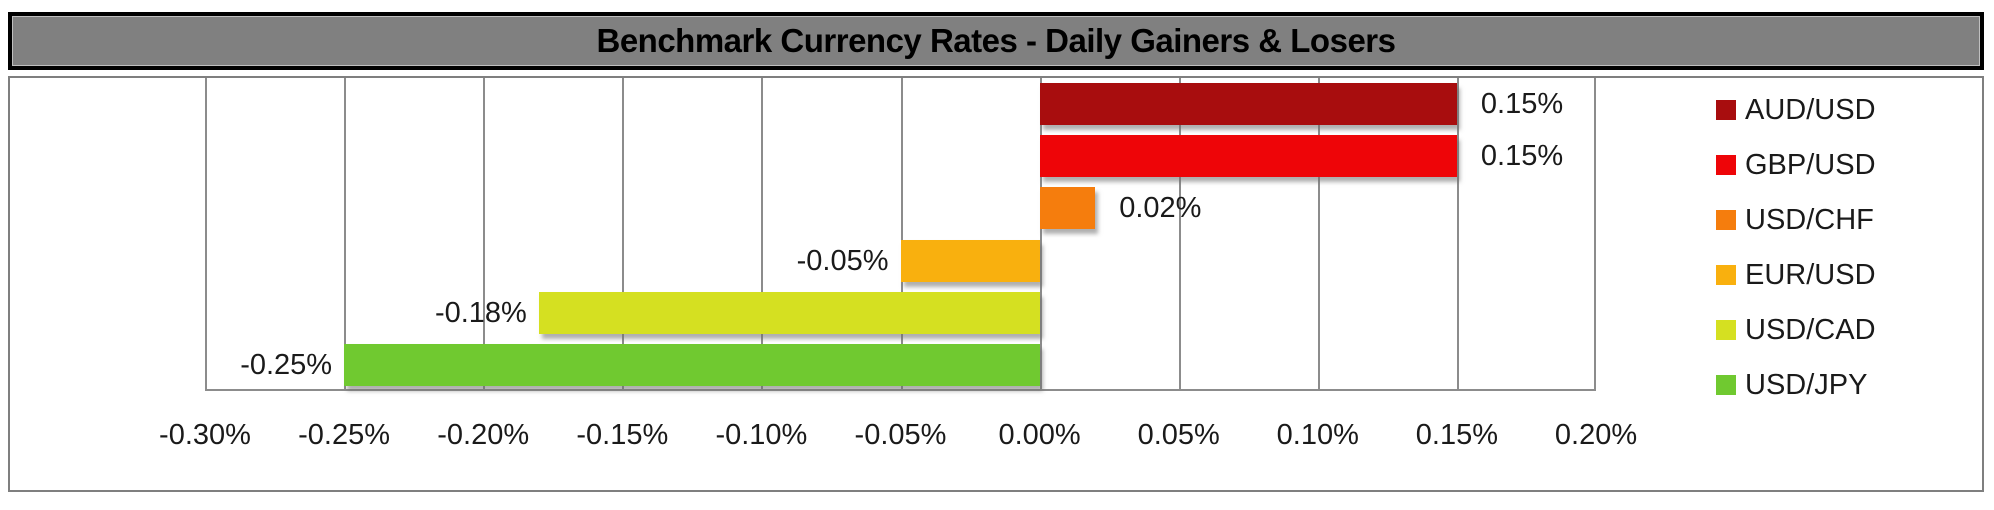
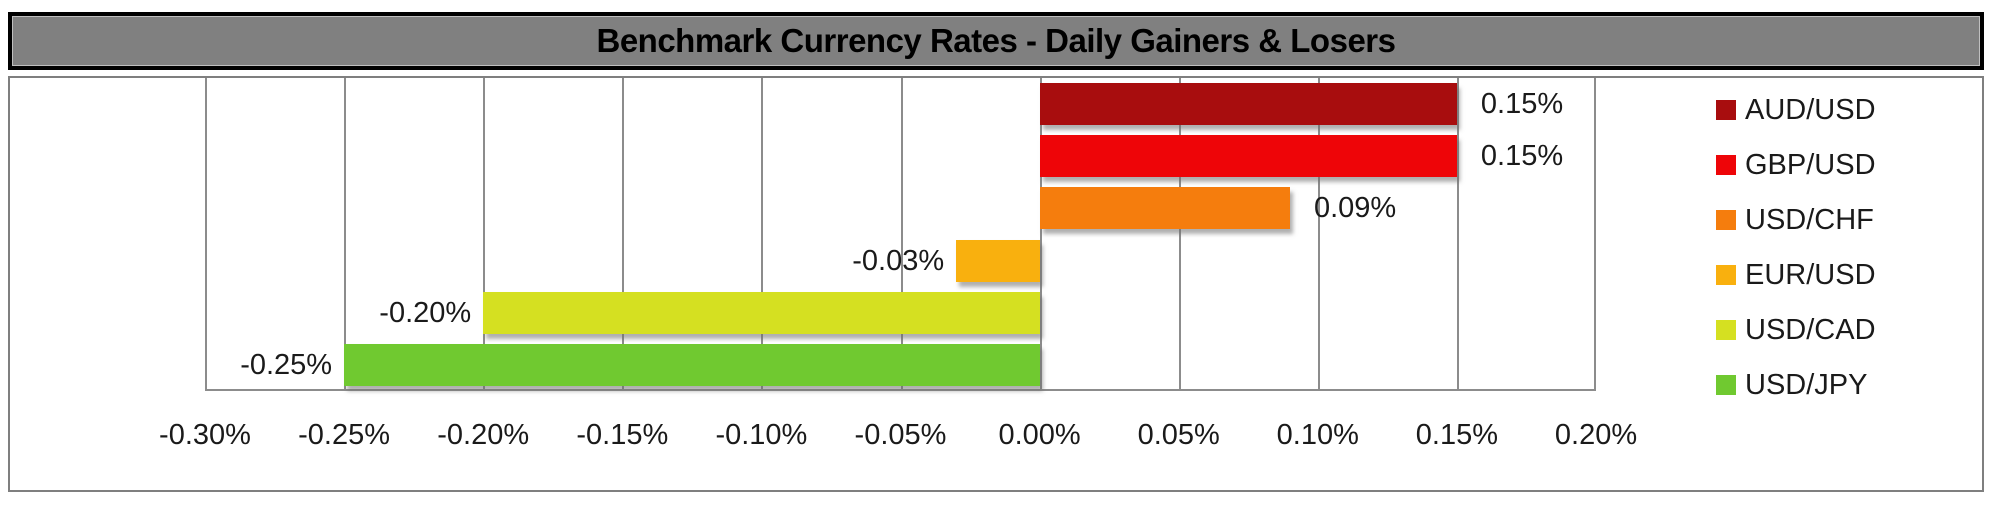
USD/CHF: 0.02% -> 0.09%
EUR/USD: -0.05% -> -0.03%
USD/CAD: -0.18% -> -0.20%
